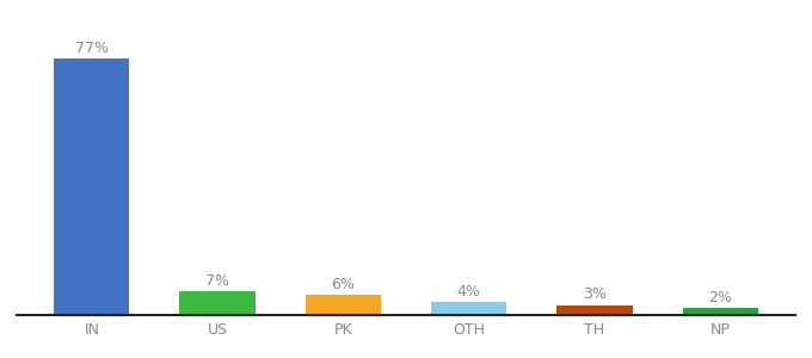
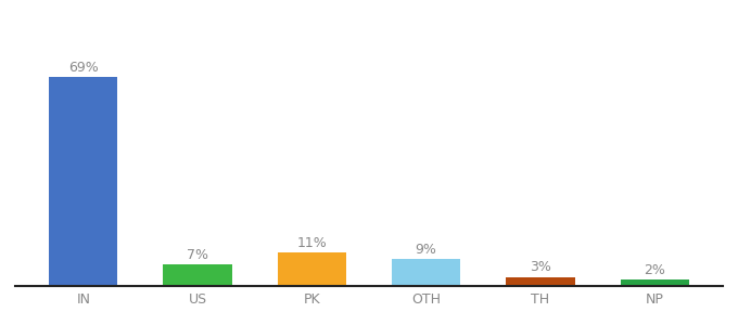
IN: 77% -> 69%
PK: 6% -> 11%
OTH: 4% -> 9%
